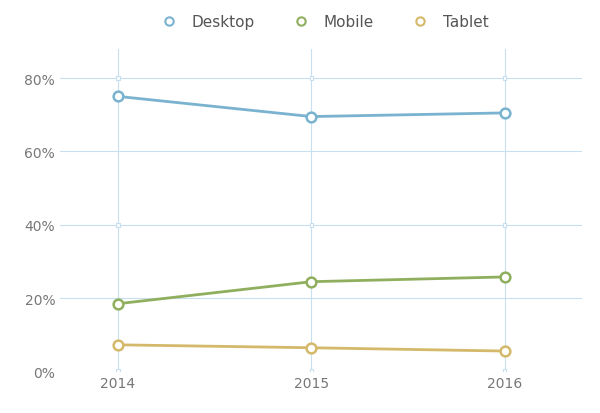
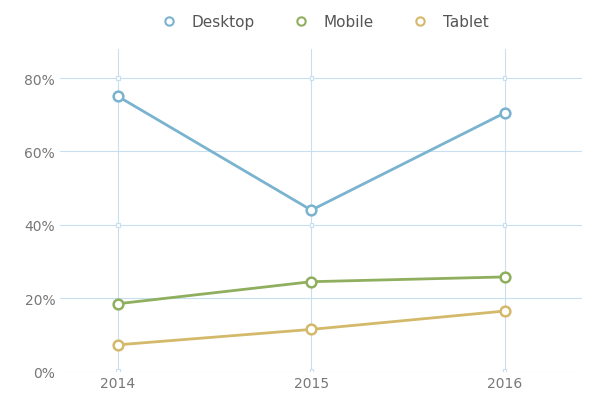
Desktop/2015: 69.5% -> 44.0%
Tablet/2015: 6.5% -> 11.5%
Tablet/2016: 5.6% -> 16.5%
